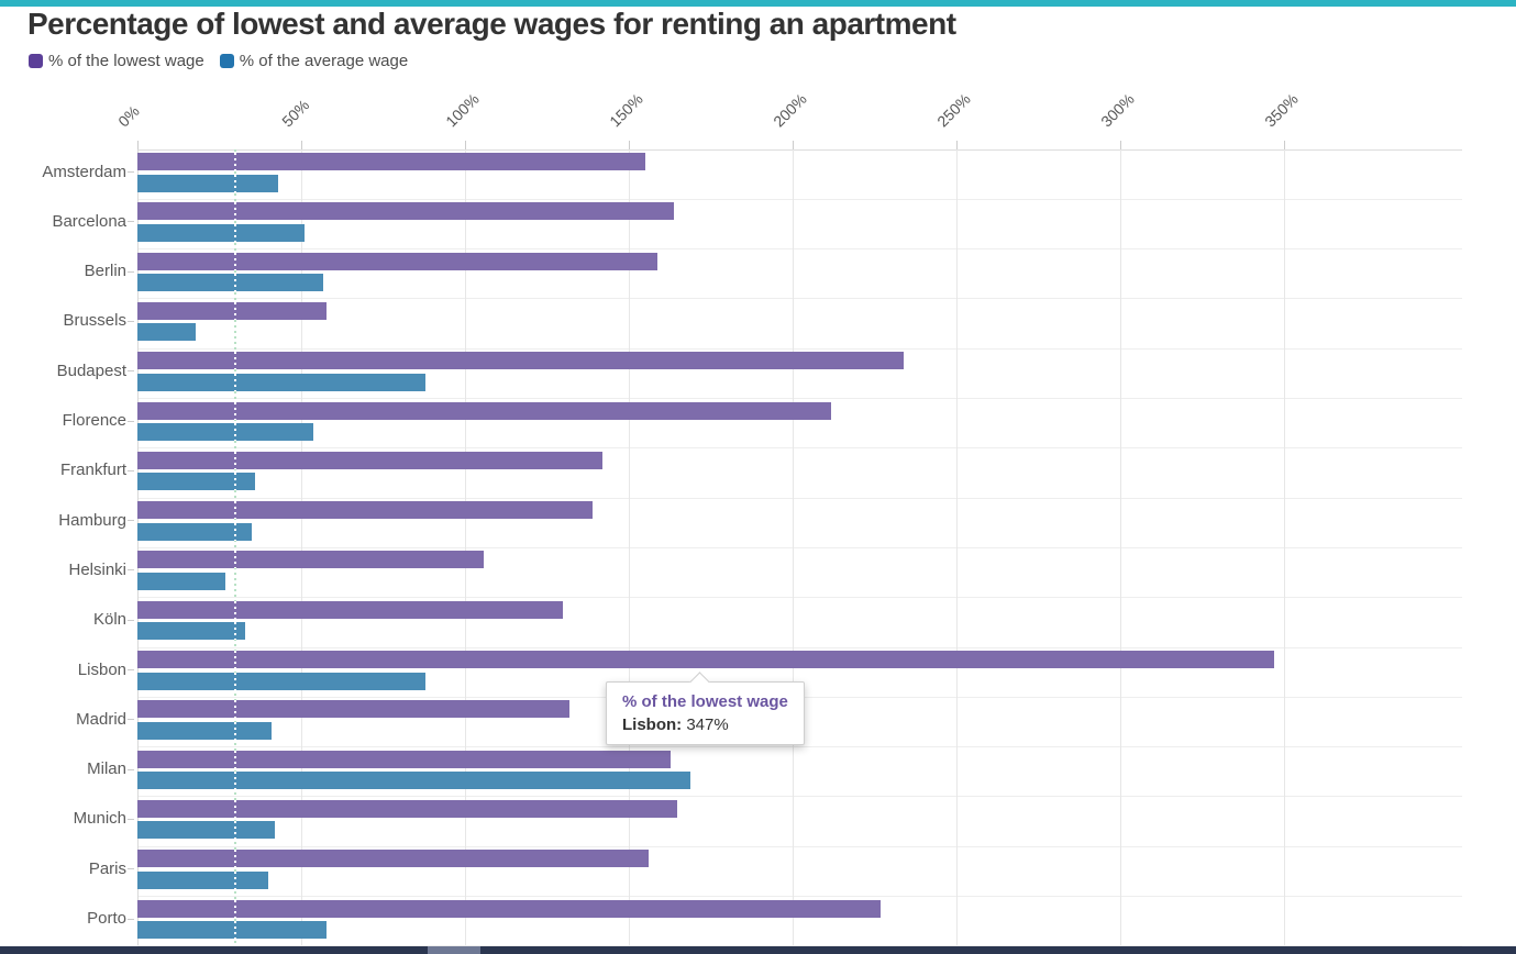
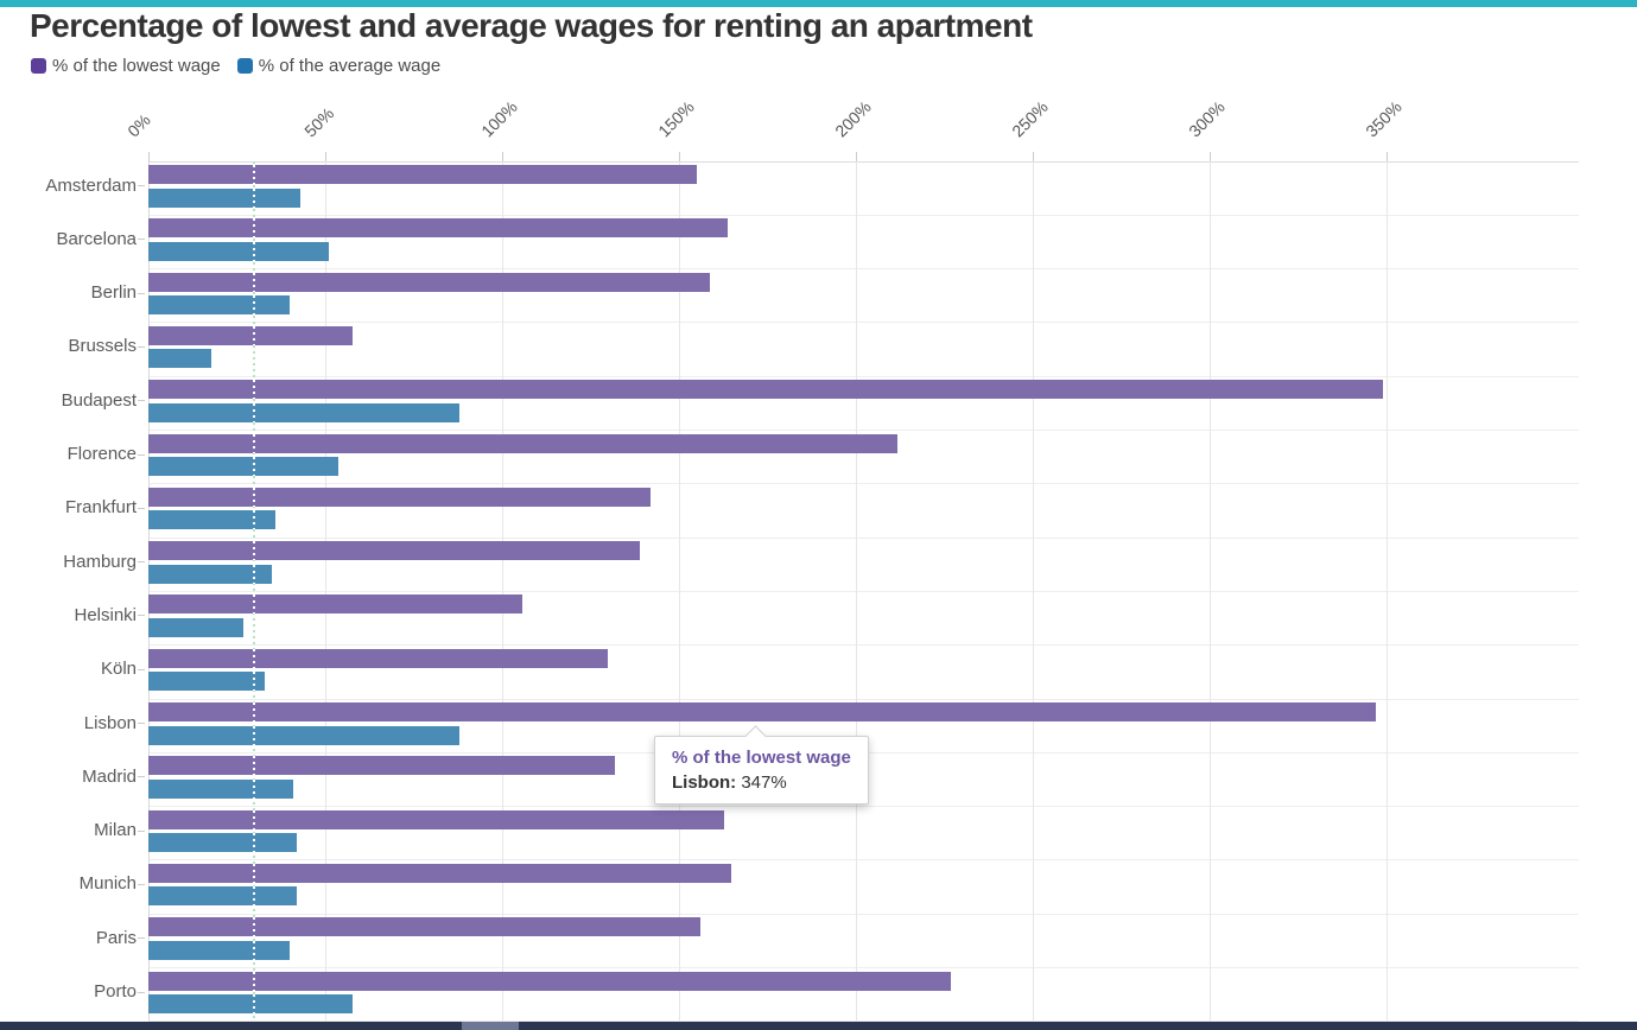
% of the average wage/Berlin: 57% -> 40%
% of the lowest wage/Budapest: 234% -> 349%
% of the average wage/Milan: 169% -> 42%
